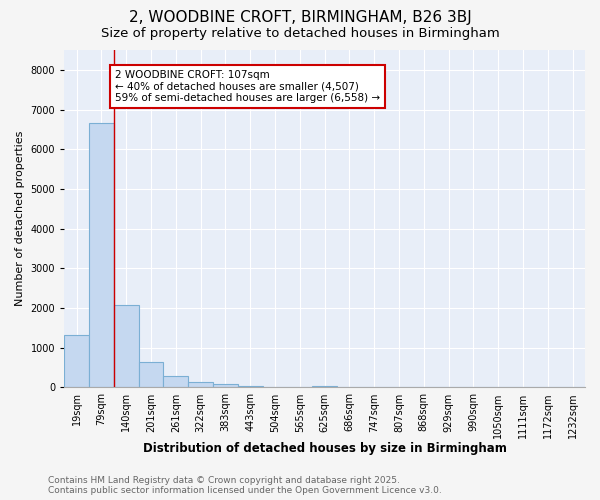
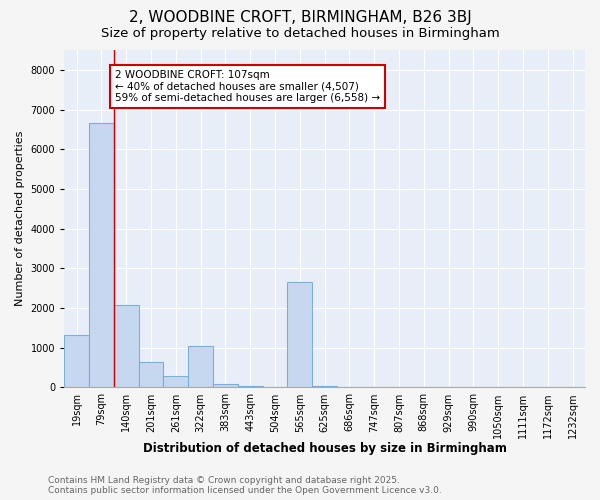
322sqm: 150 -> 1050
565sqm: 0 -> 2650
